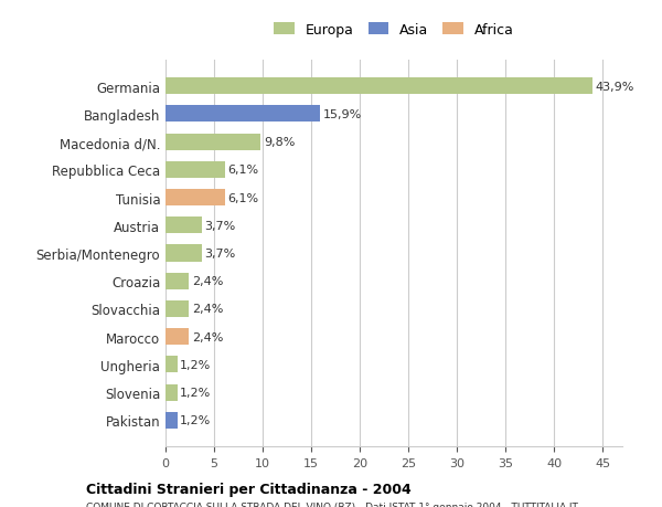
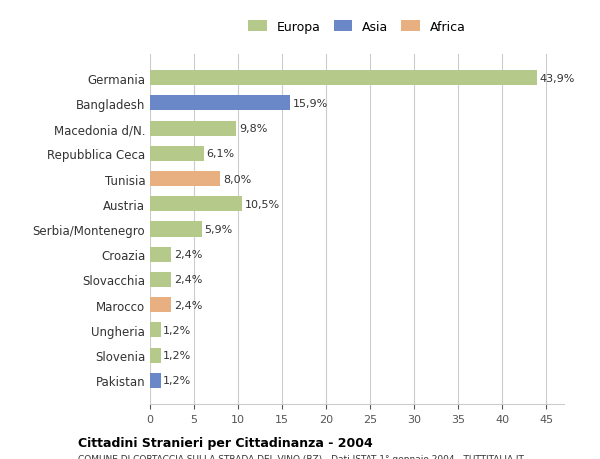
Tunisia: 6,1% -> 8,0%
Austria: 3,7% -> 10,5%
Serbia/Montenegro: 3,7% -> 5,9%
